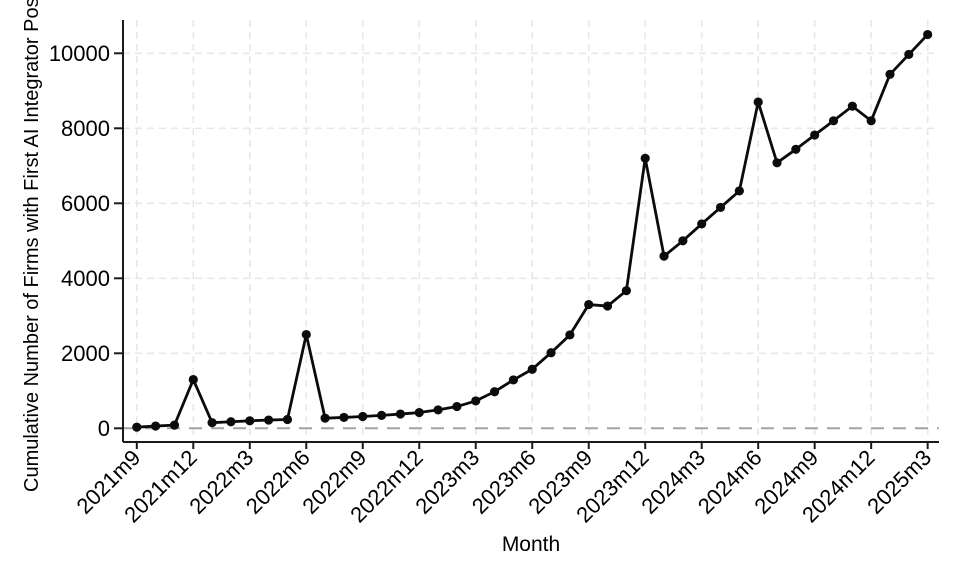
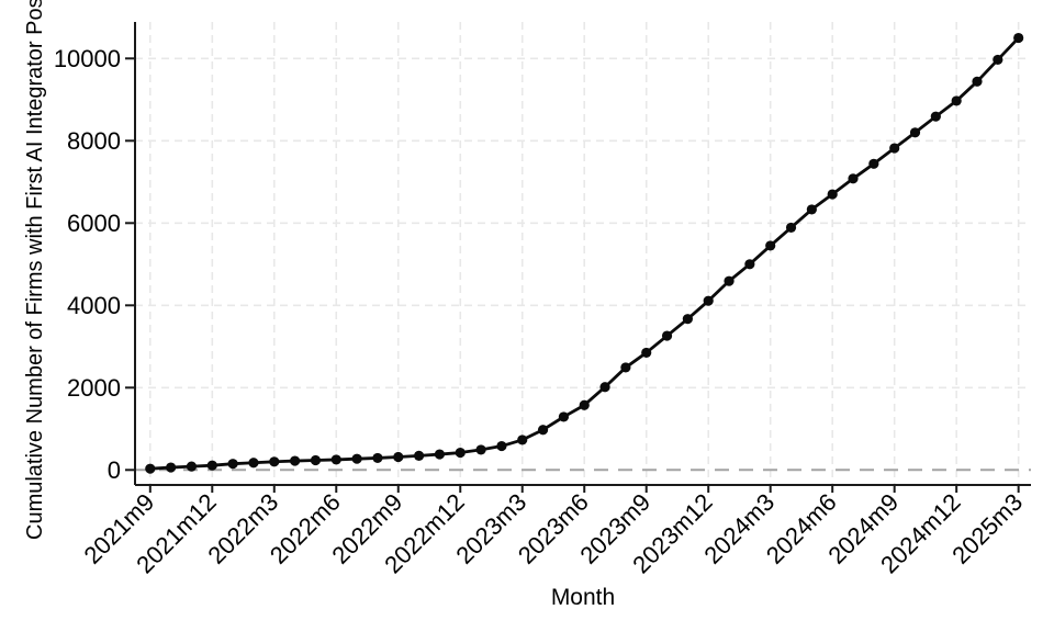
2021m12: 1300 -> 100
2022m6: 2500 -> 200
2023m9: 3300 -> 2800
2023m12: 7200 -> 4100
2024m6: 8700 -> 6700
2024m12: 8200 -> 9000
